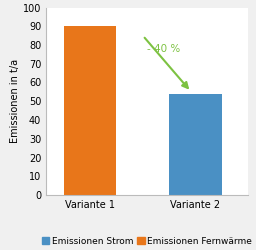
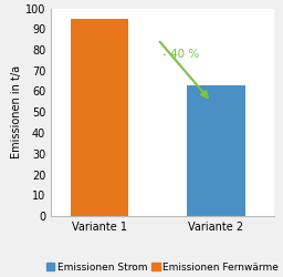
Variante 1: 90 -> 95
Variante 2: 54 -> 63
